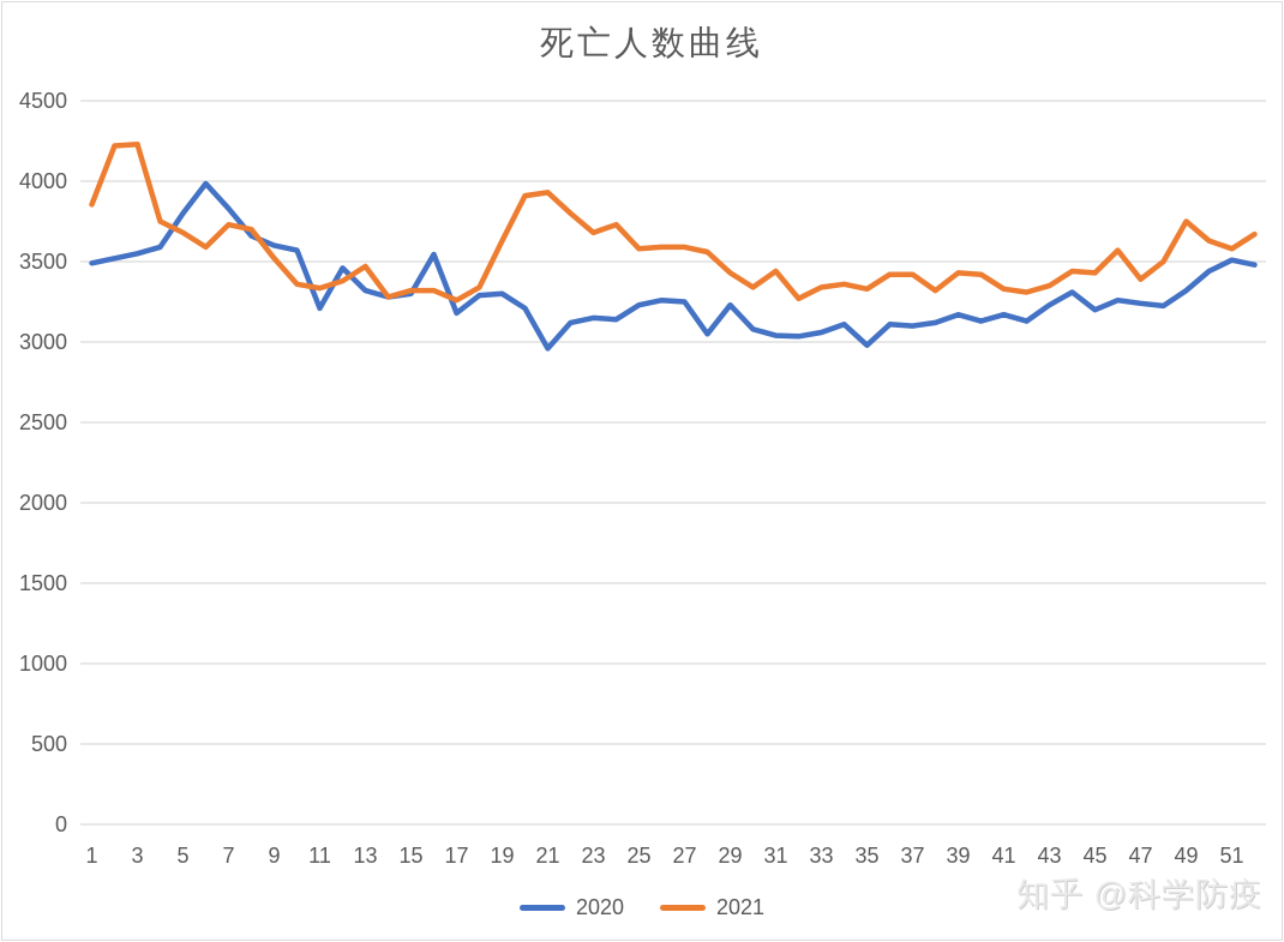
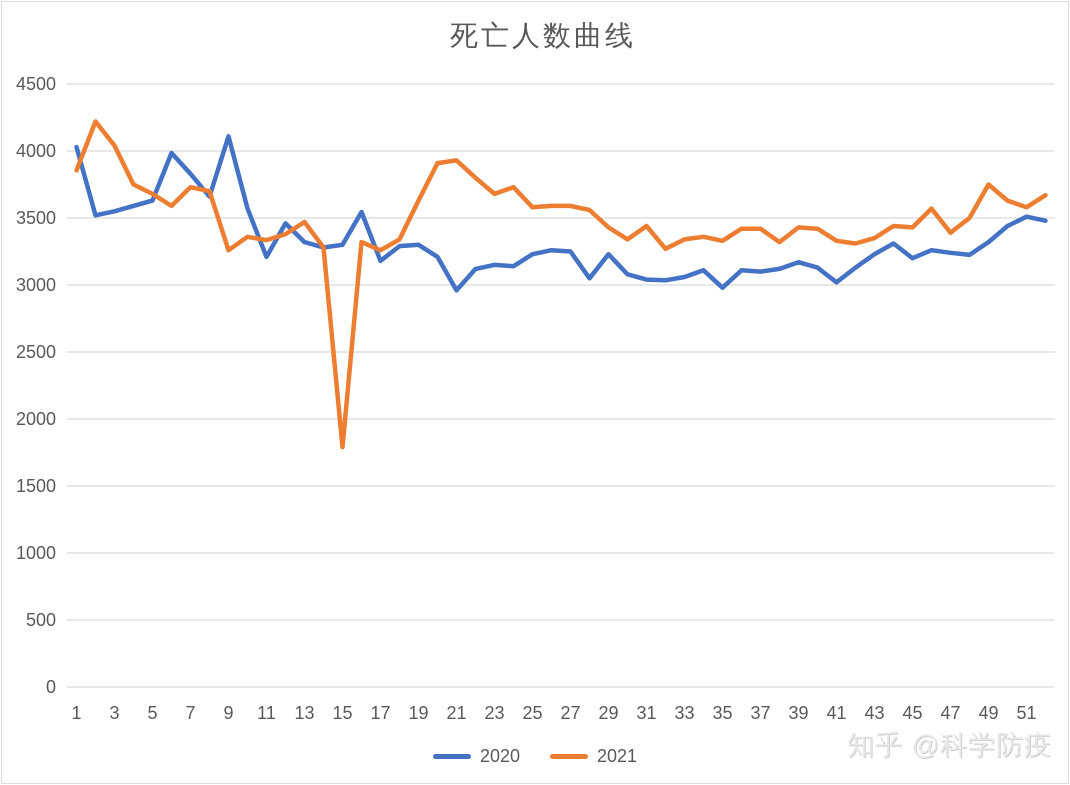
2020/1: 3490 -> 4030
2021/3: 4230 -> 4040
2020/5: 3800 -> 3630
2020/9: 3600 -> 4110
2021/9: 3520 -> 3260
2021/15: 3320 -> 1790
2020/41: 3170 -> 3020
